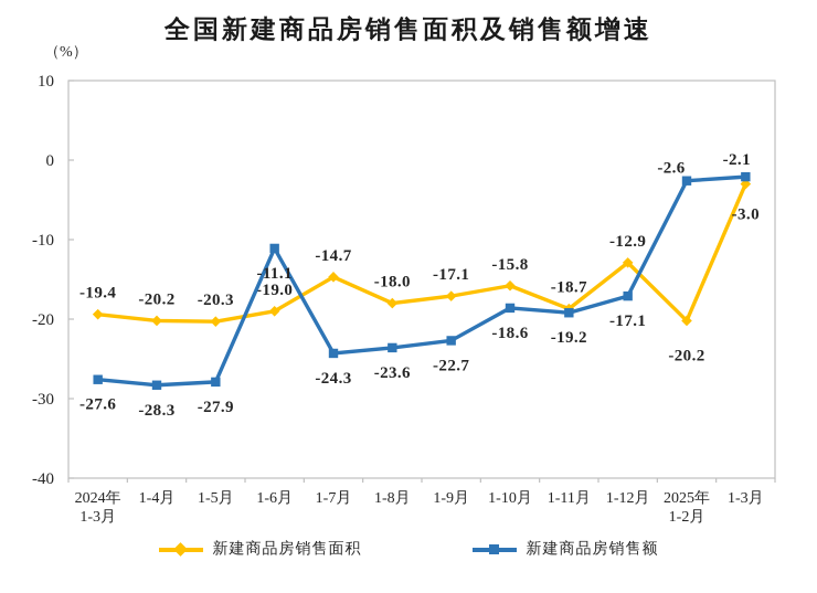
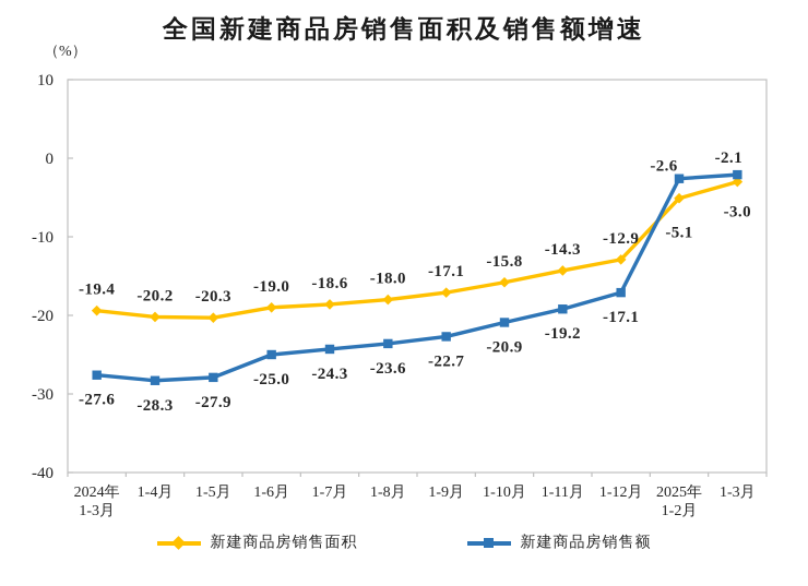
新建商品房销售额/1-6月: -11.1 -> -25.0
新建商品房销售面积/1-7月: -14.7 -> -18.6
新建商品房销售额/1-10月: -18.6 -> -20.9
新建商品房销售面积/1-11月: -18.7 -> -14.3
新建商品房销售面积/2025年 1-2月: -20.2 -> -5.1
